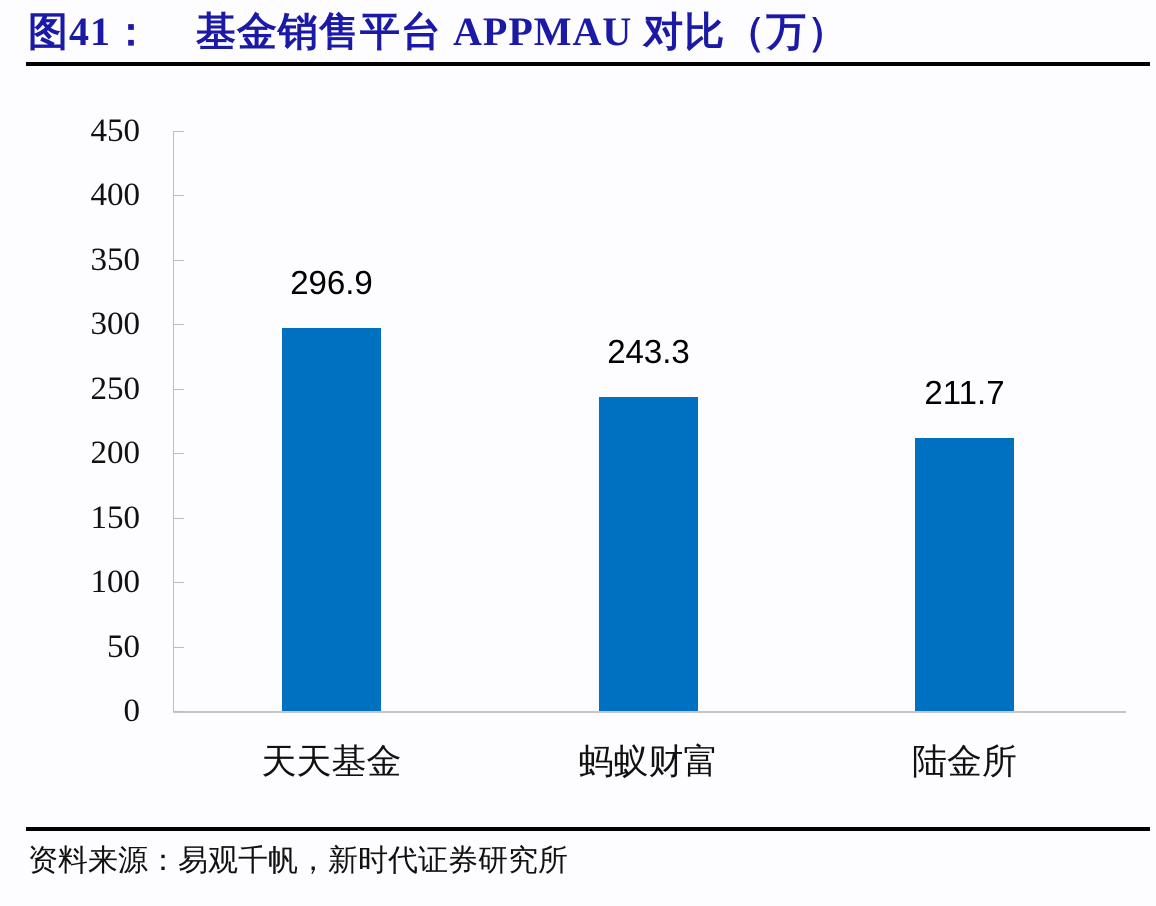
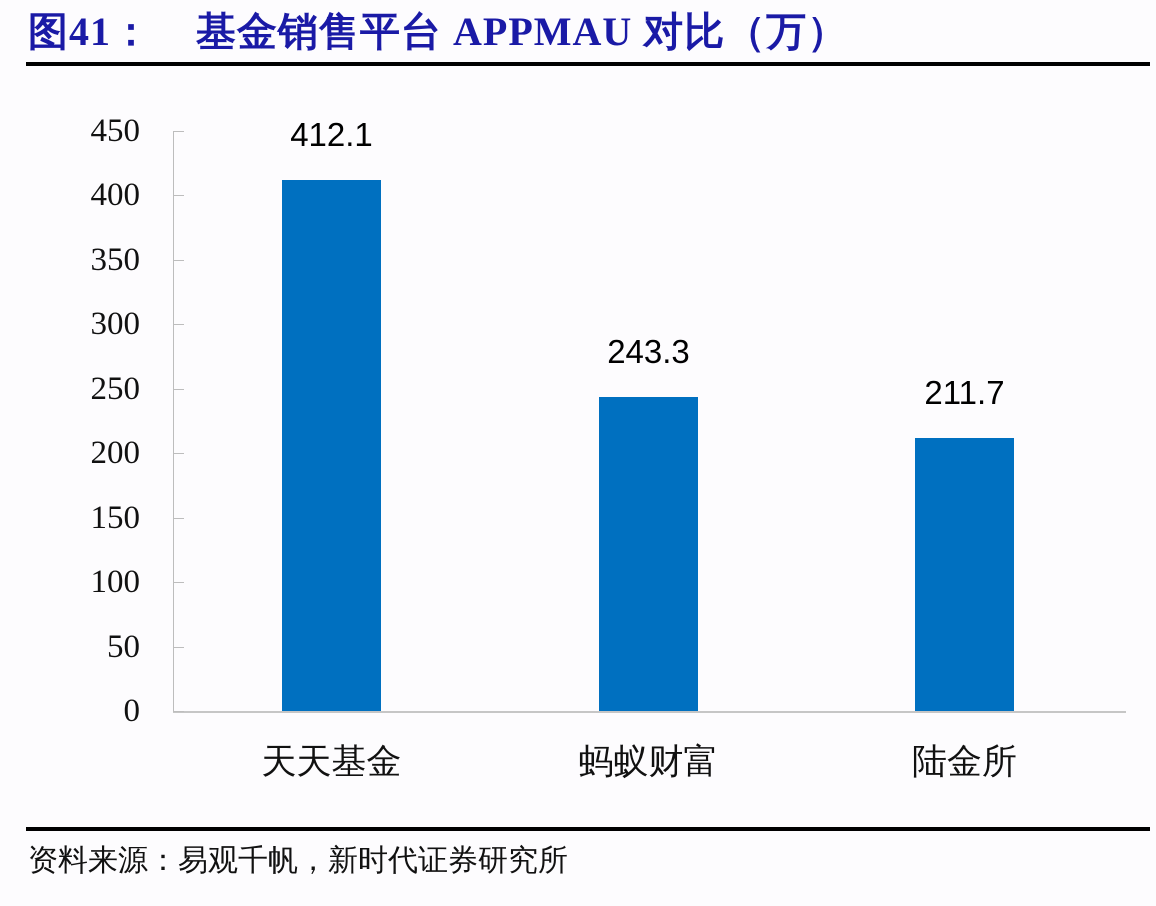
天天基金: 296.9 -> 412.1
